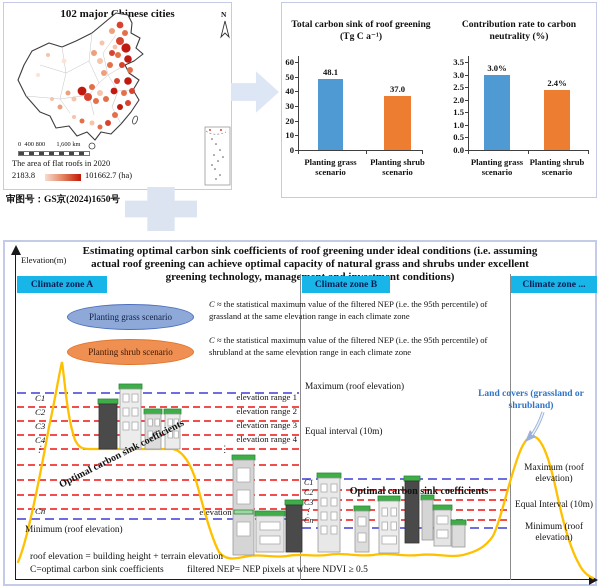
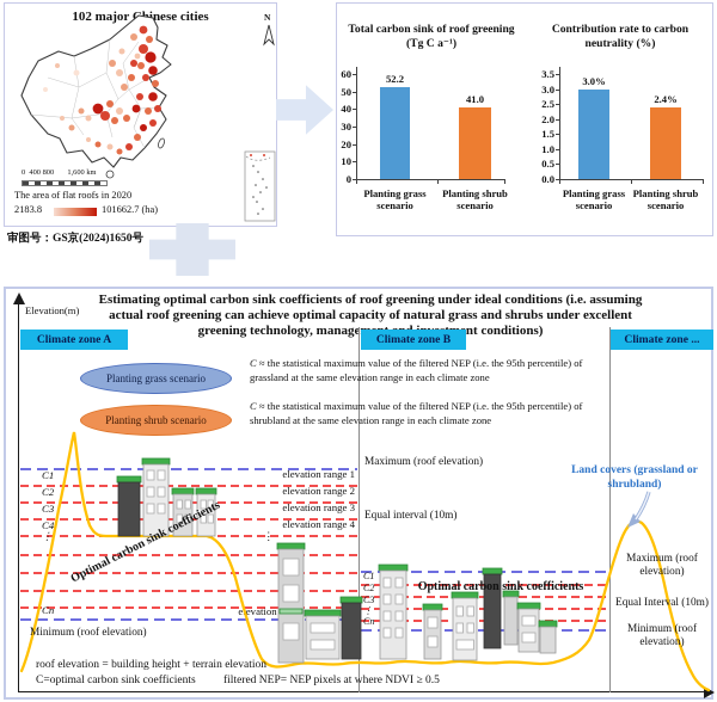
Total carbon sink of roof greening (Tg C a⁻¹)/Planting grass scenario: 48.1 -> 52.2
Total carbon sink of roof greening (Tg C a⁻¹)/Planting shrub scenario: 37.0 -> 41.0
